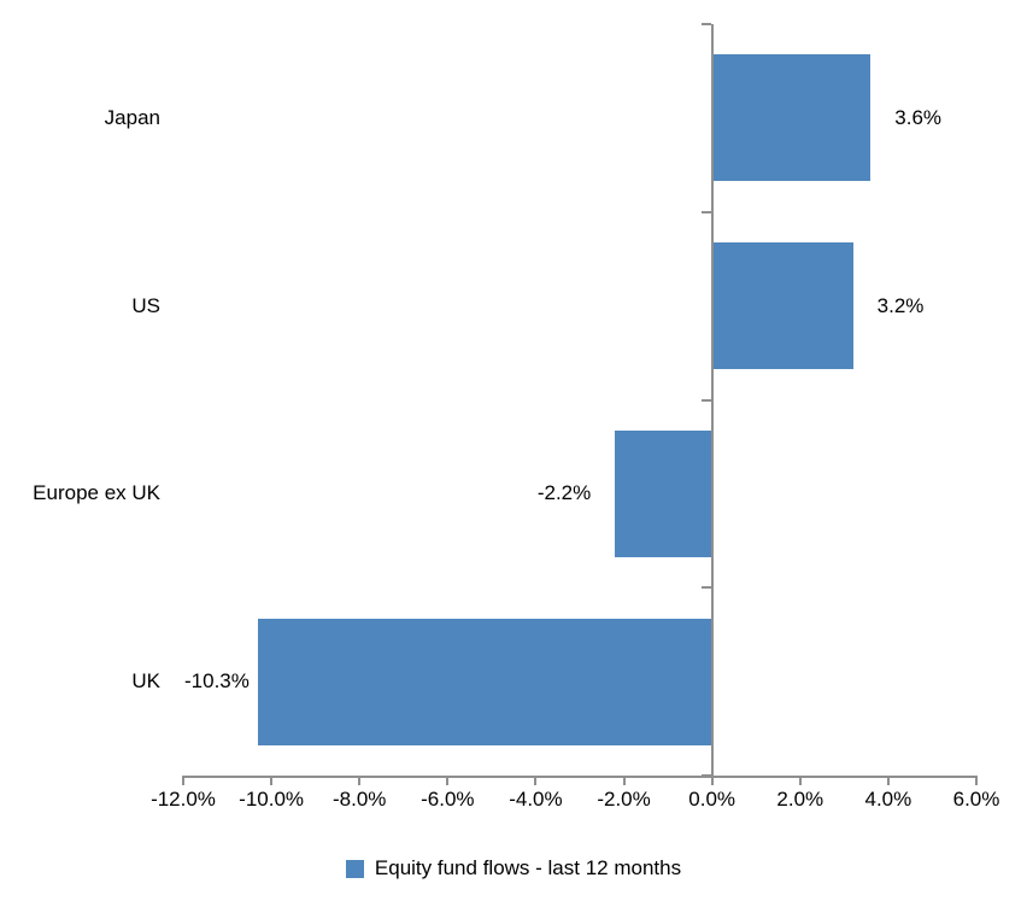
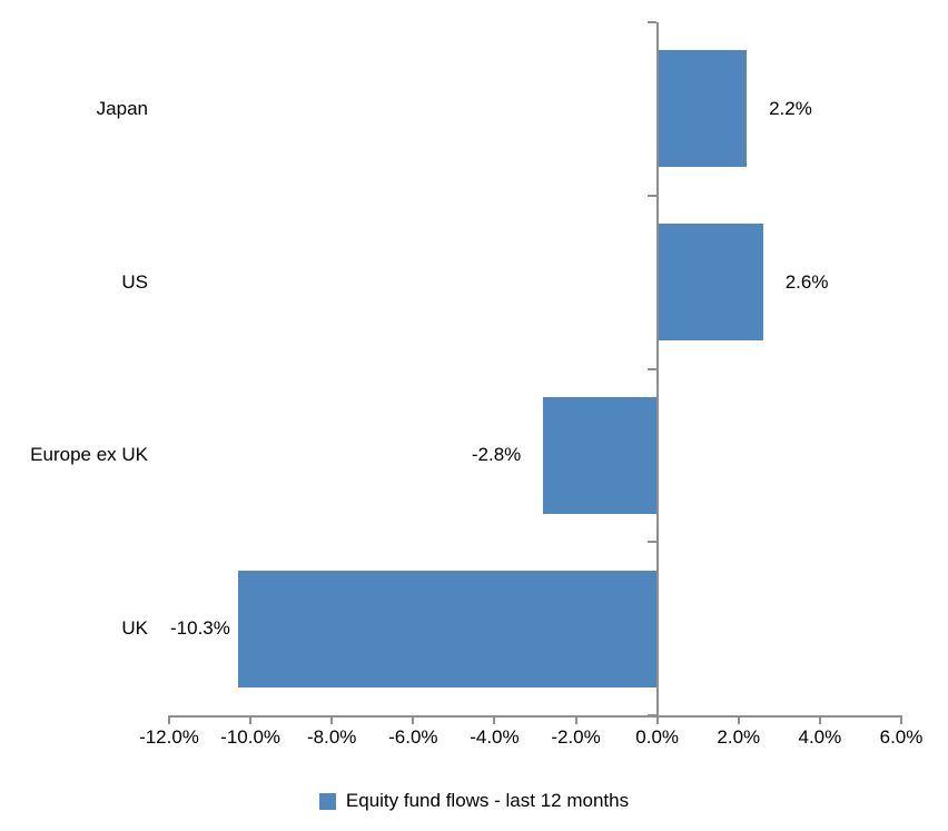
Japan: 3.6% -> 2.2%
US: 3.2% -> 2.6%
Europe ex UK: -2.2% -> -2.8%
